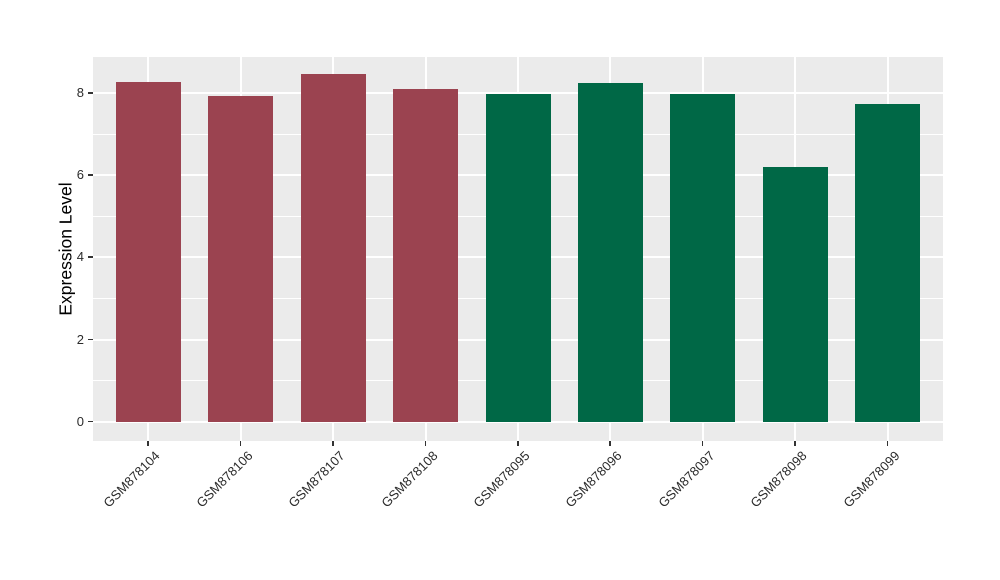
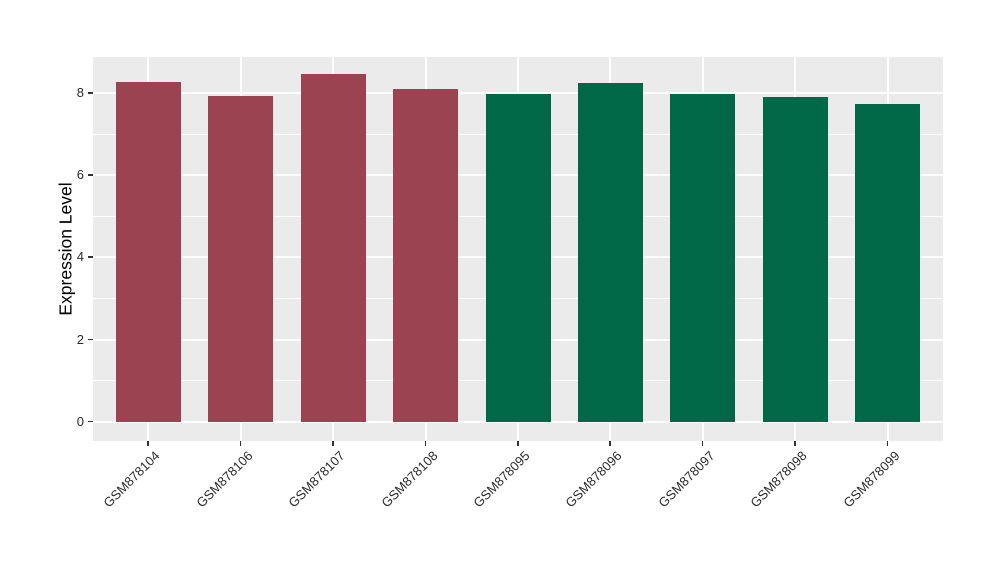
GSM878098: 6.2 -> 7.9
